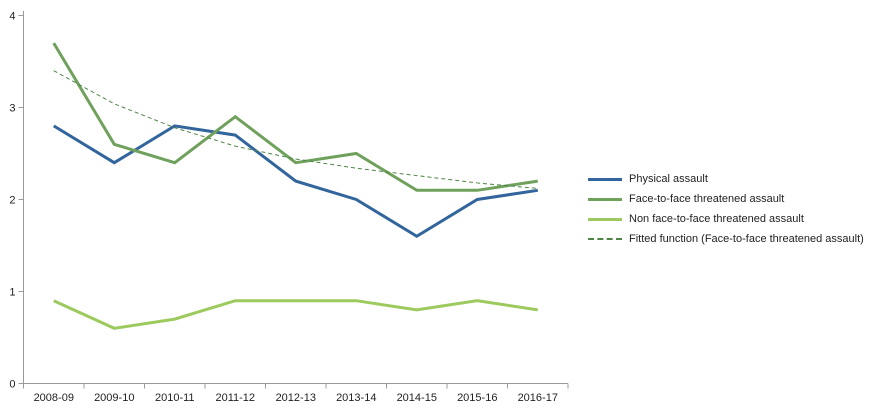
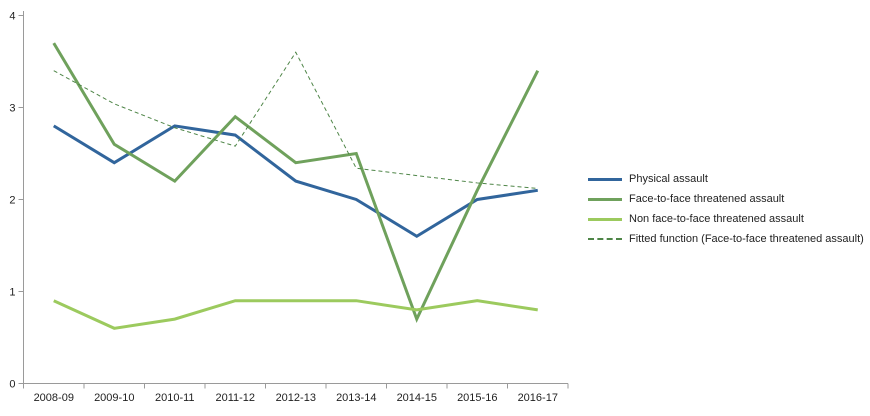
Face-to-face threatened assault/2010-11: 2.4 -> 2.2
Fitted function (Face-to-face threatened assault)/2012-13: 2.4 -> 3.6
Face-to-face threatened assault/2014-15: 2.1 -> 0.7
Face-to-face threatened assault/2016-17: 2.2 -> 3.4
